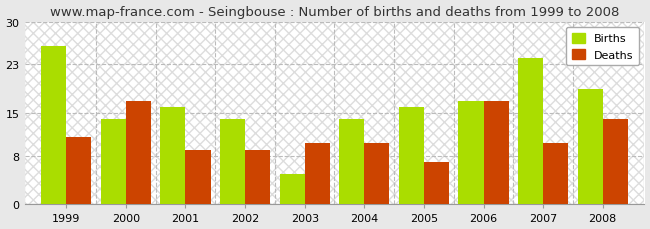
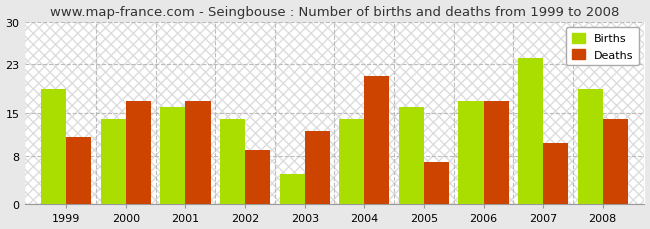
Births/1999: 26 -> 19
Deaths/2001: 9 -> 17
Deaths/2003: 10 -> 12
Deaths/2004: 10 -> 21
